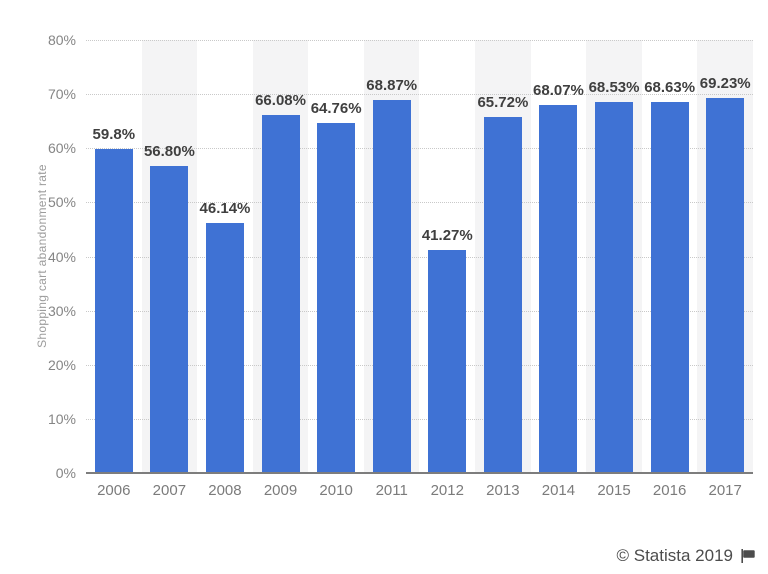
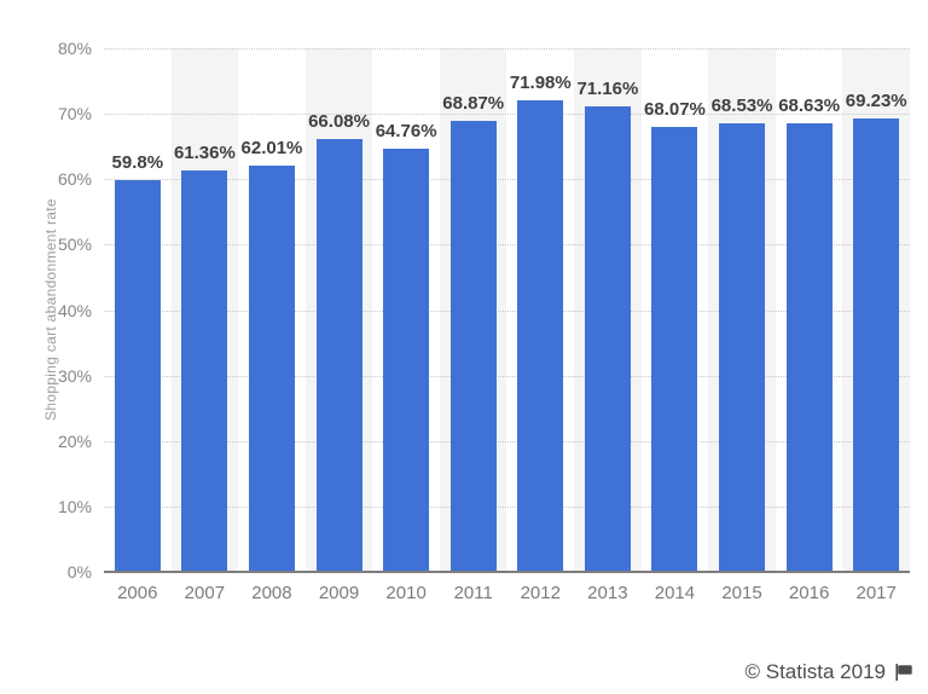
2007: 56.80% -> 61.36%
2008: 46.14% -> 62.01%
2012: 41.27% -> 71.98%
2013: 65.72% -> 71.16%
